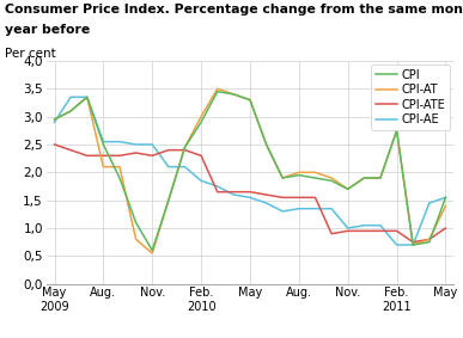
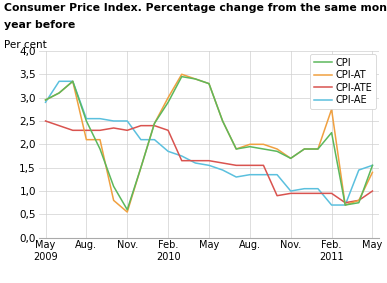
CPI/Feb. 2011: 2,75 -> 2,25
